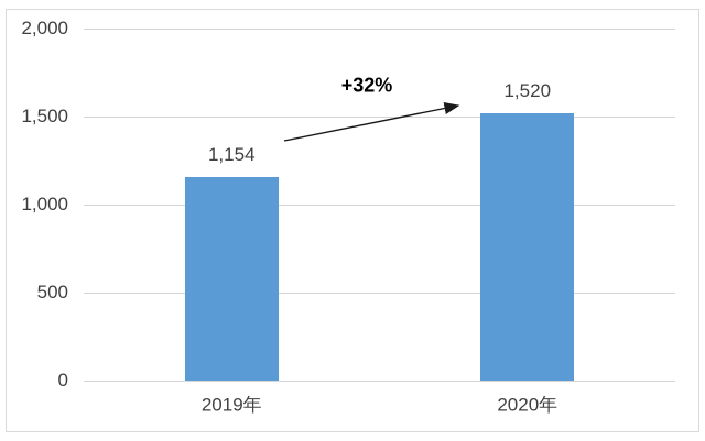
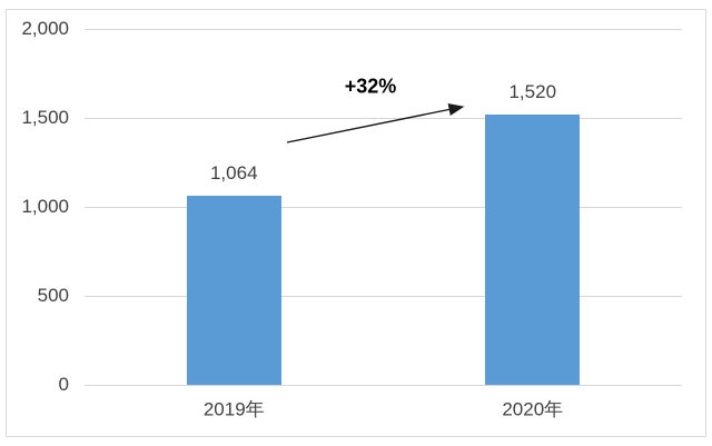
2019年: 1,154 -> 1,064
